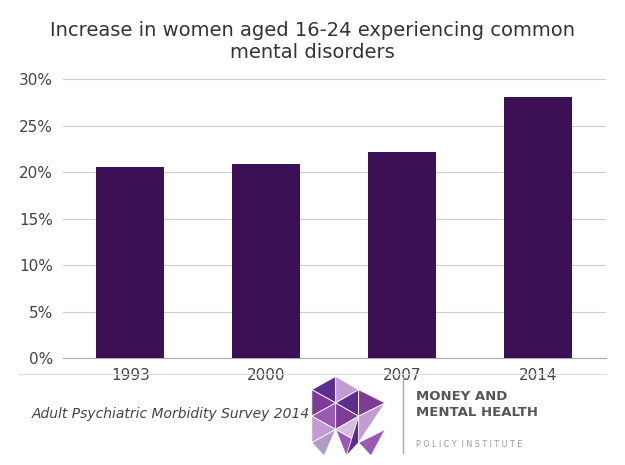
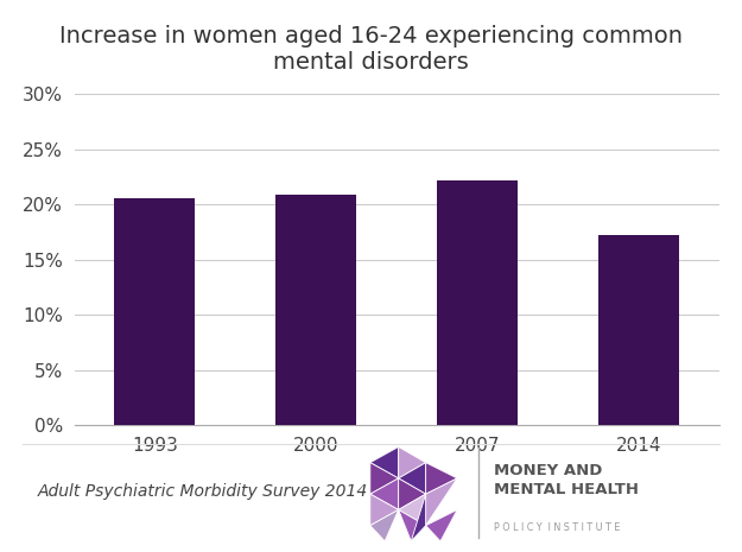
2014: 28.1% -> 17.2%
